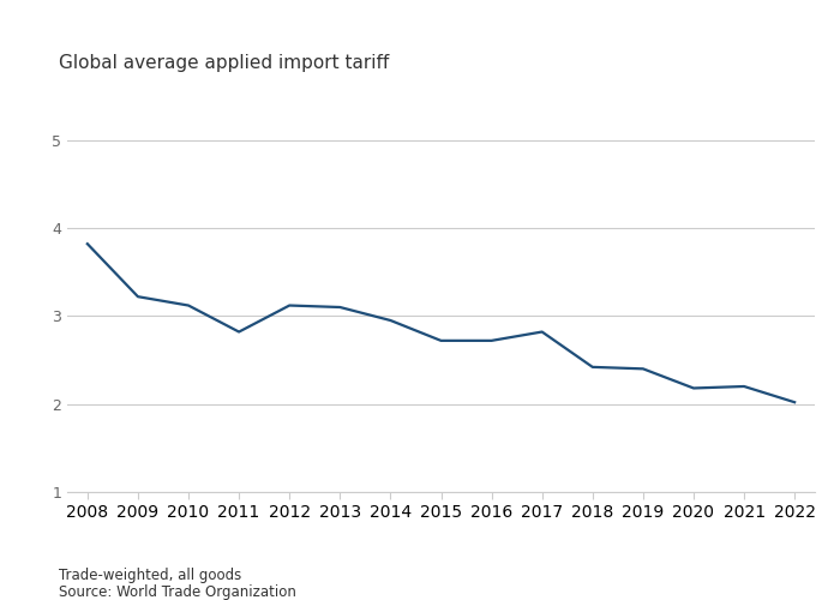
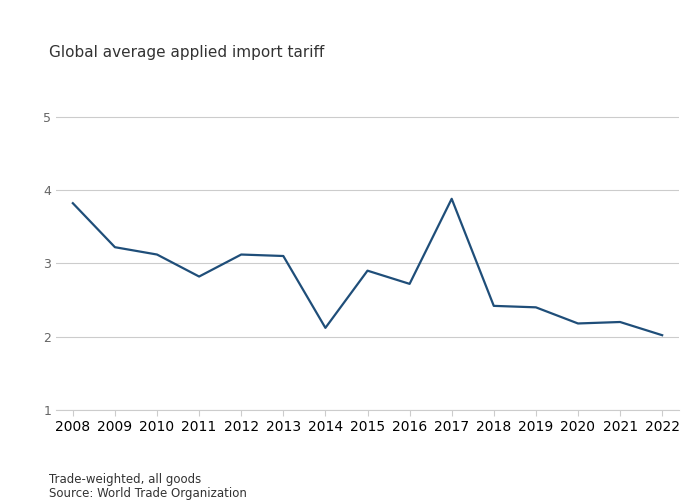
2014: 2.95 -> 2.12
2015: 2.72 -> 2.90
2017: 2.82 -> 3.88
